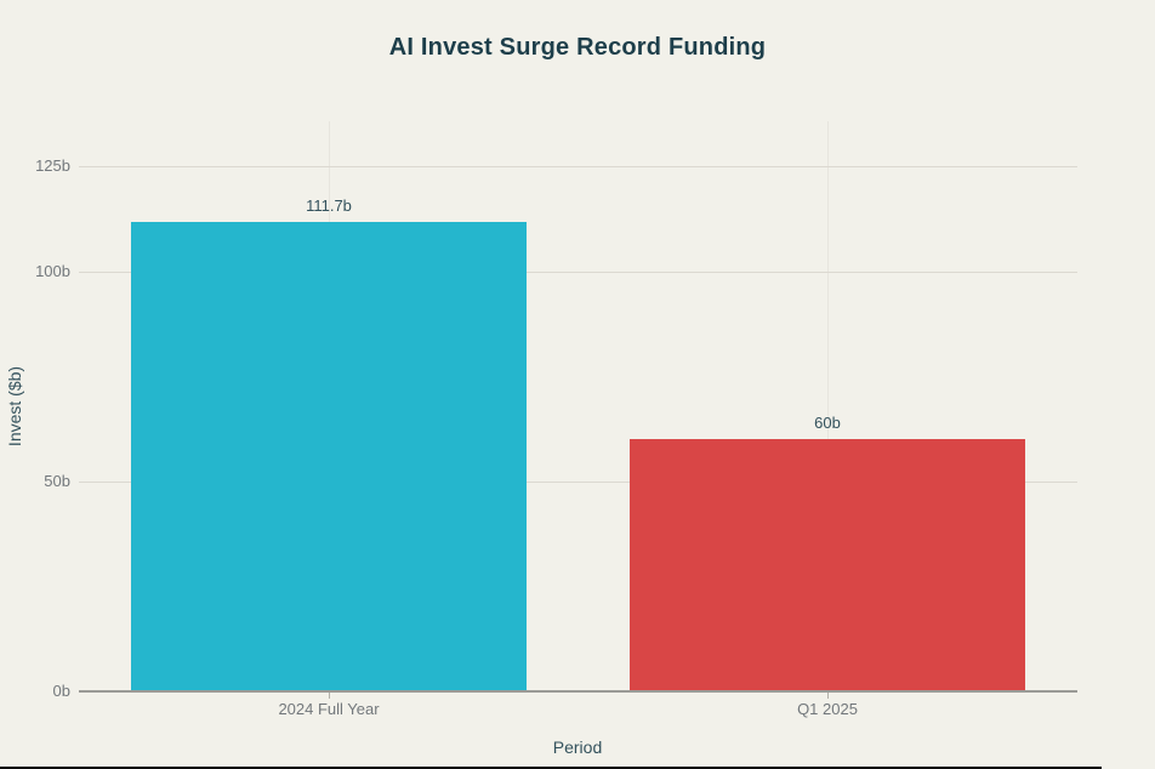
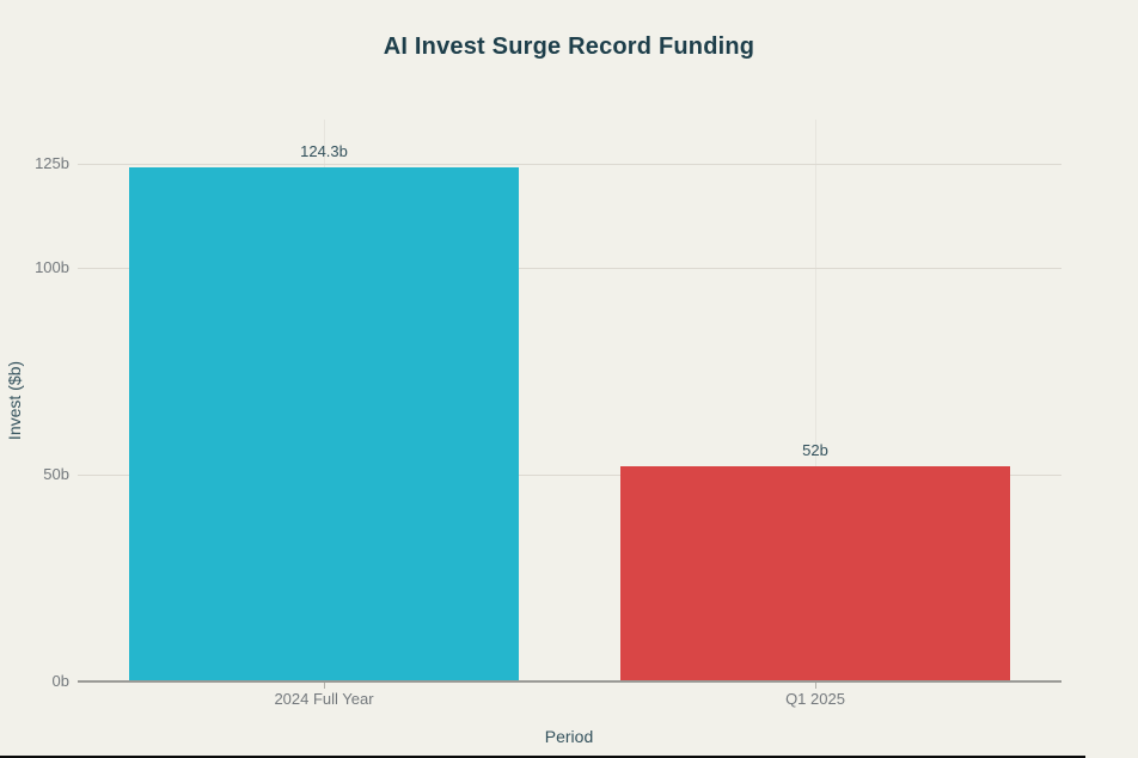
2024 Full Year: 111.7b -> 124.3b
Q1 2025: 60b -> 52b
